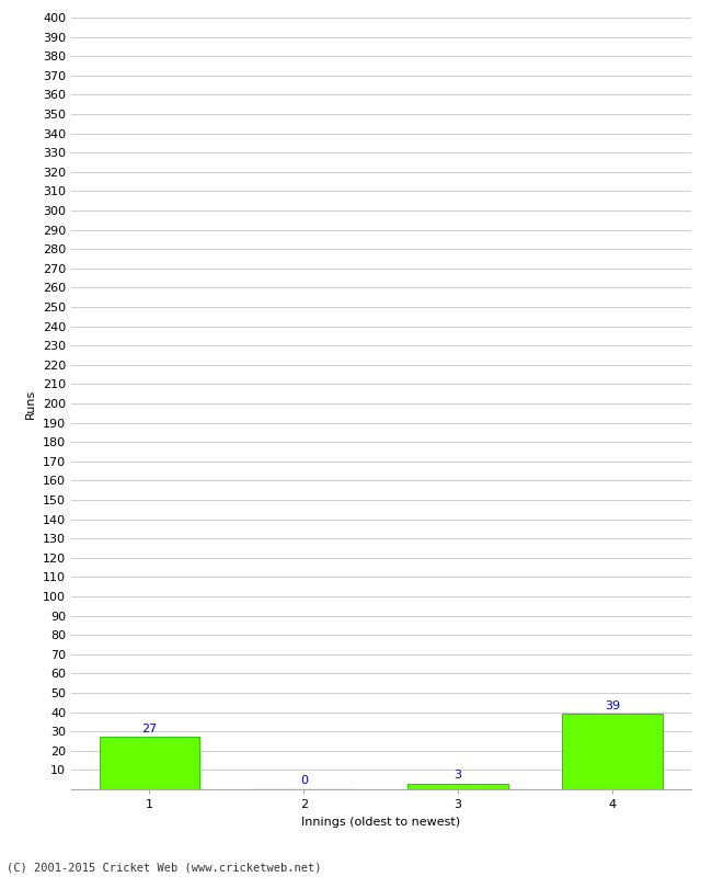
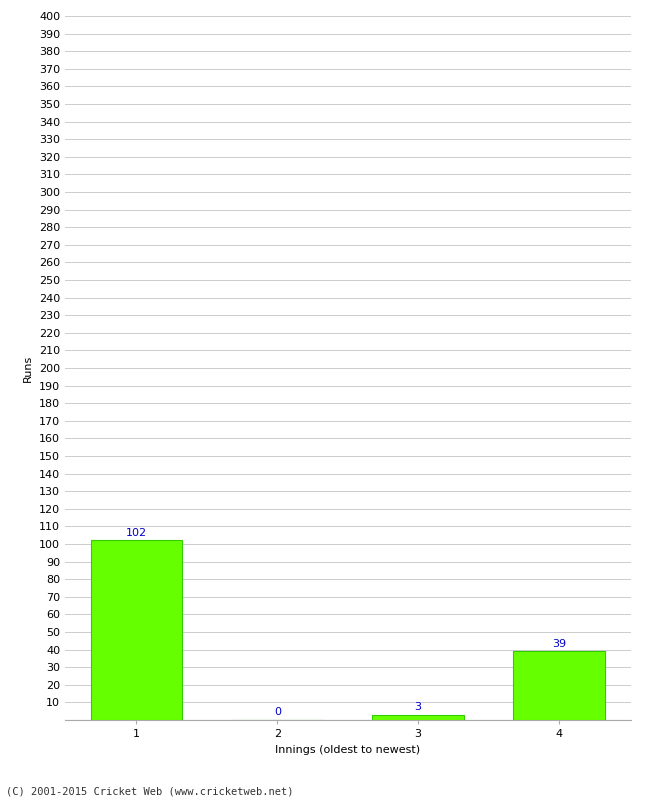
1: 27 -> 102
